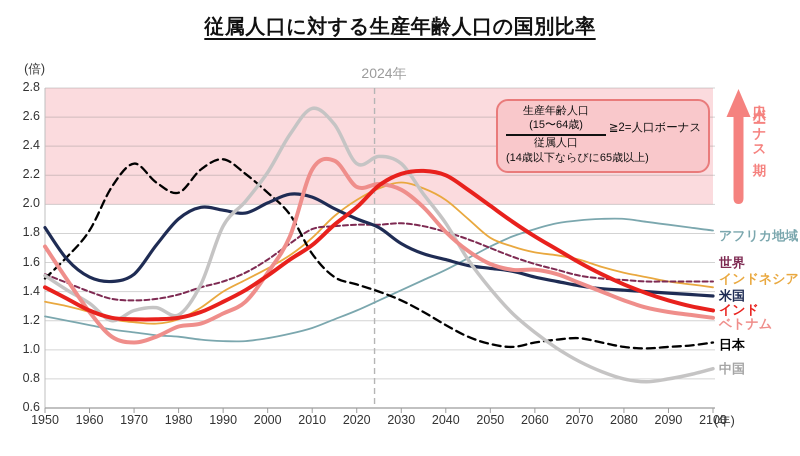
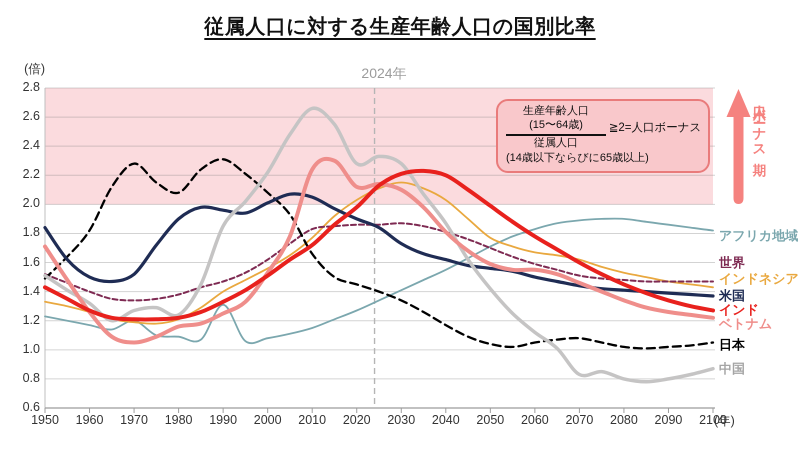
アフリカ地域/1970: 1.12 -> 1.20
アフリカ地域/1990: 1.06 -> 1.31
中国/2070: 0.92 -> 0.83
